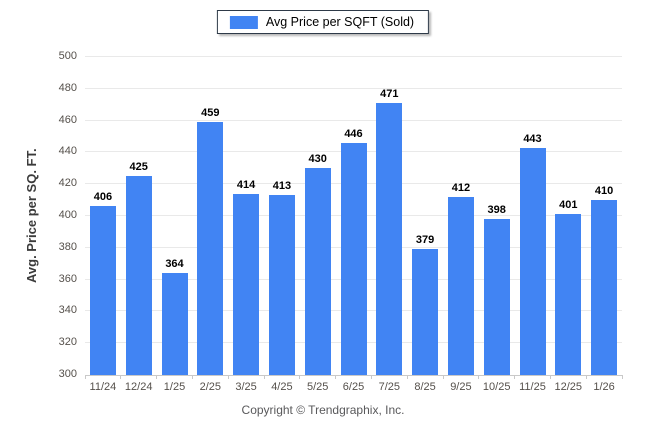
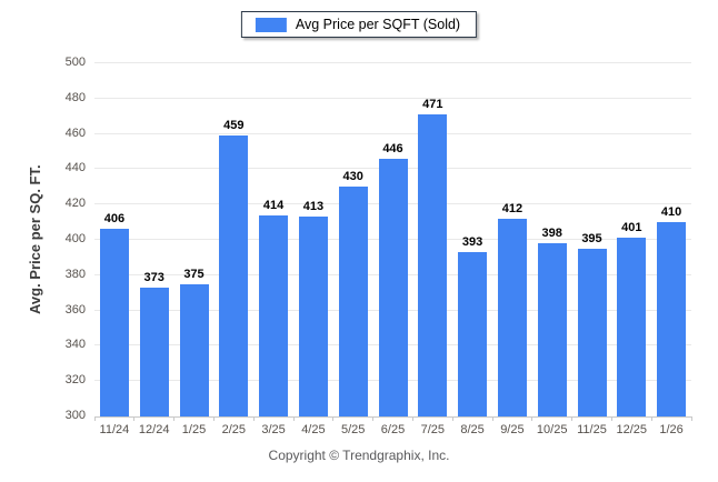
12/24: 425 -> 373
1/25: 364 -> 375
8/25: 379 -> 393
11/25: 443 -> 395
